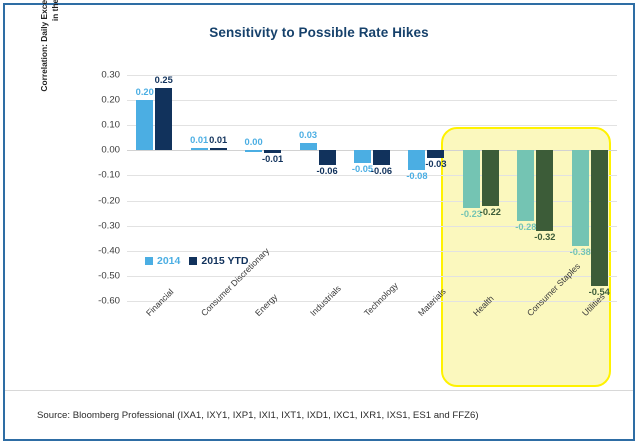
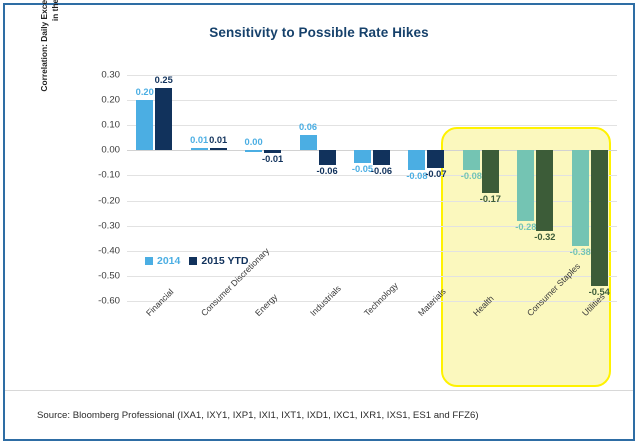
2014/Industrials: 0.03 -> 0.06
2015 YTD/Materials: -0.03 -> -0.07
2014/Health: -0.23 -> -0.08
2015 YTD/Health: -0.22 -> -0.17
